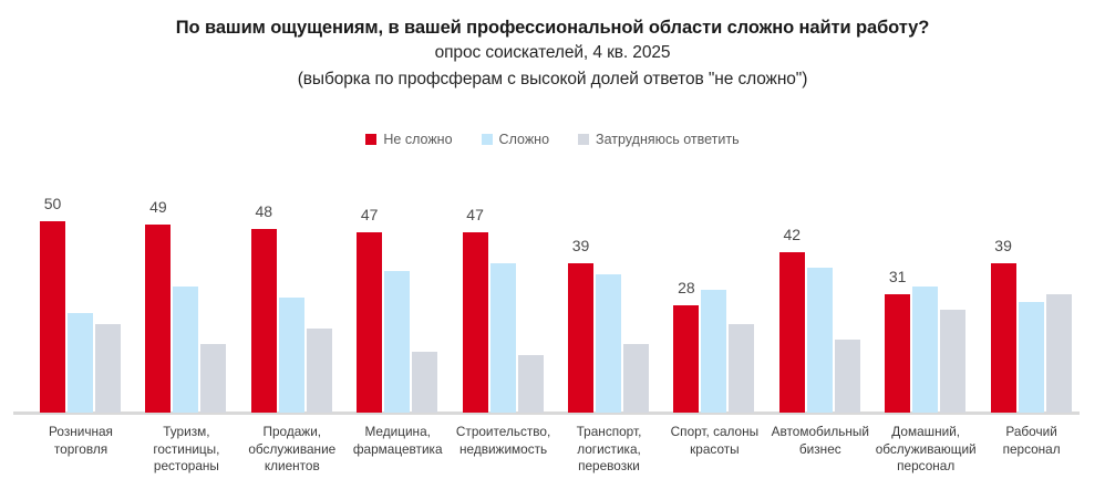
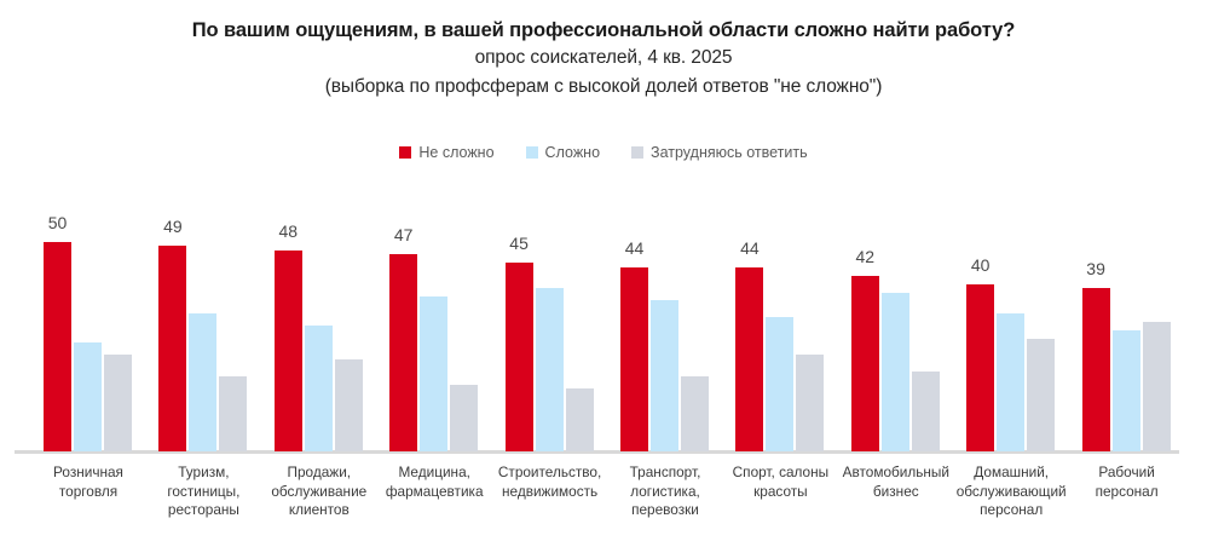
Не сложно/Строительство, недвижимость: 47 -> 45
Не сложно/Транспорт, логистика, перевозки: 39 -> 44
Не сложно/Спорт, салоны красоты: 28 -> 44
Не сложно/Домашний, обслуживающий персонал: 31 -> 40
